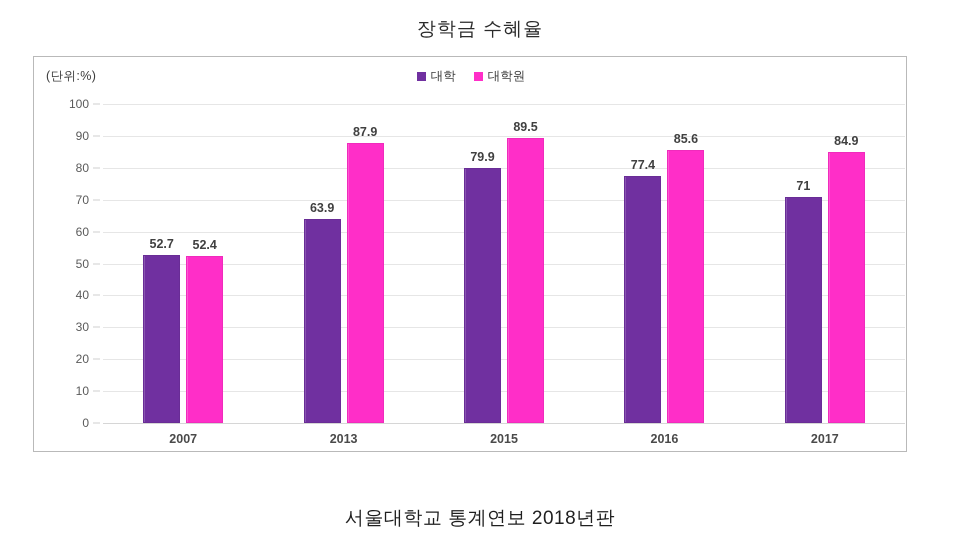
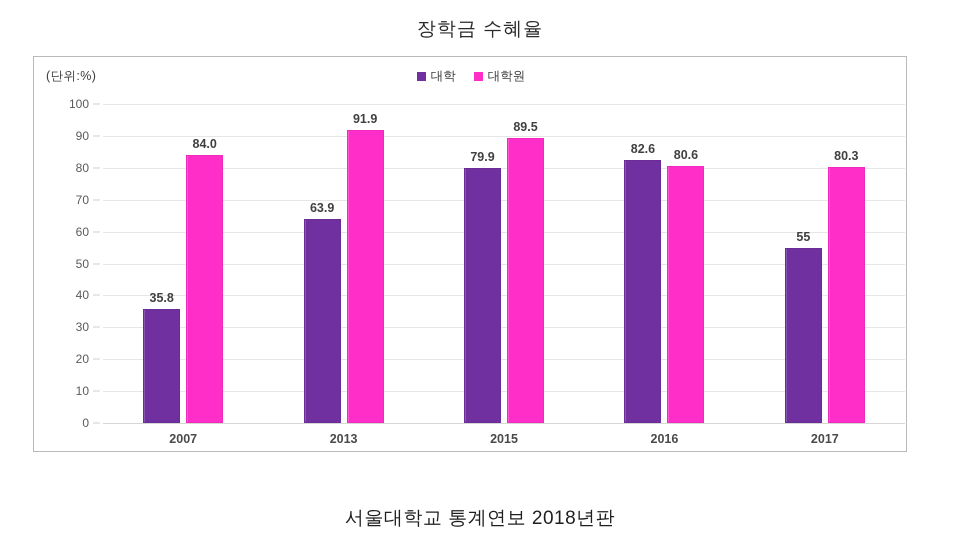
대학/2007: 52.7 -> 35.8
대학원/2007: 52.4 -> 84.0
대학원/2013: 87.9 -> 91.9
대학/2016: 77.4 -> 82.6
대학원/2016: 85.6 -> 80.6
대학/2017: 71 -> 55
대학원/2017: 84.9 -> 80.3
